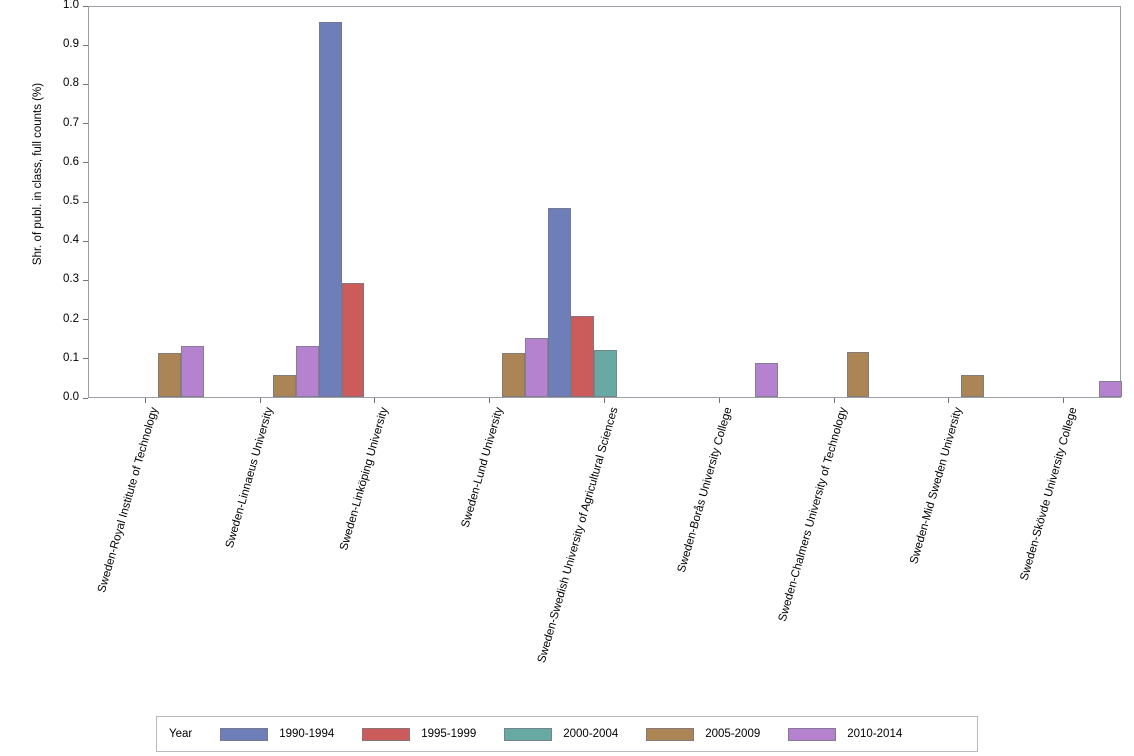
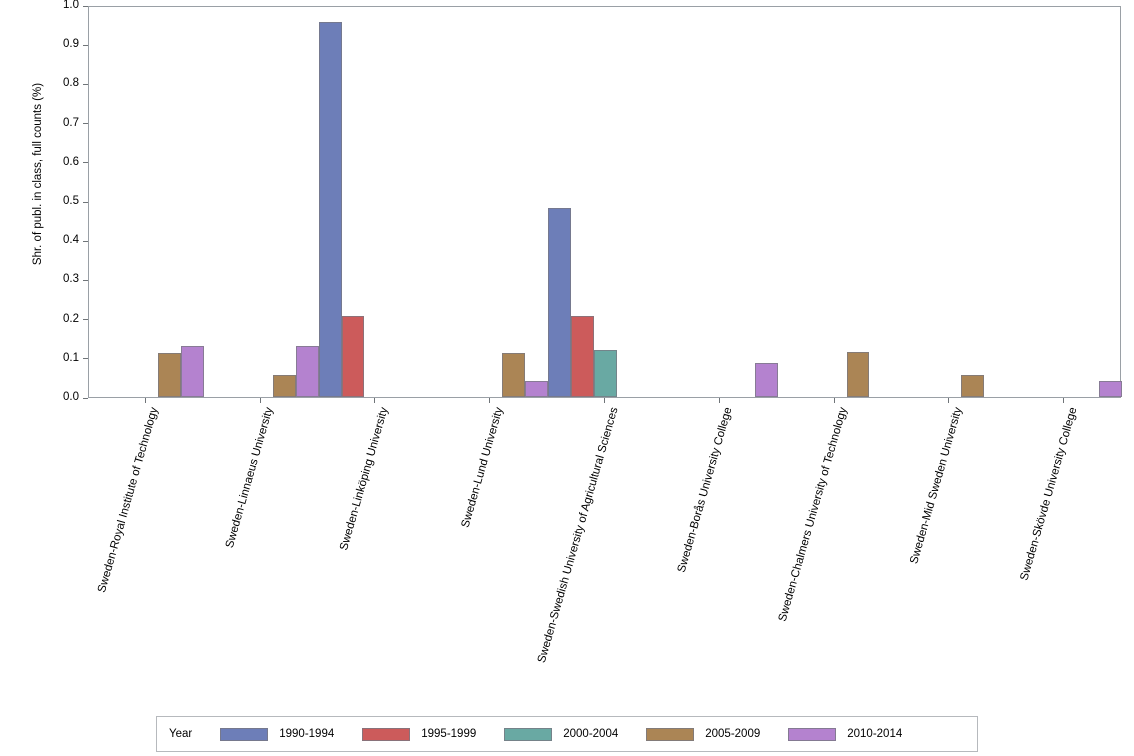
1995-1999/Sweden-Linköping University: 0.29 -> 0.21
2010-2014/Sweden-Lund University: 0.15 -> 0.04
